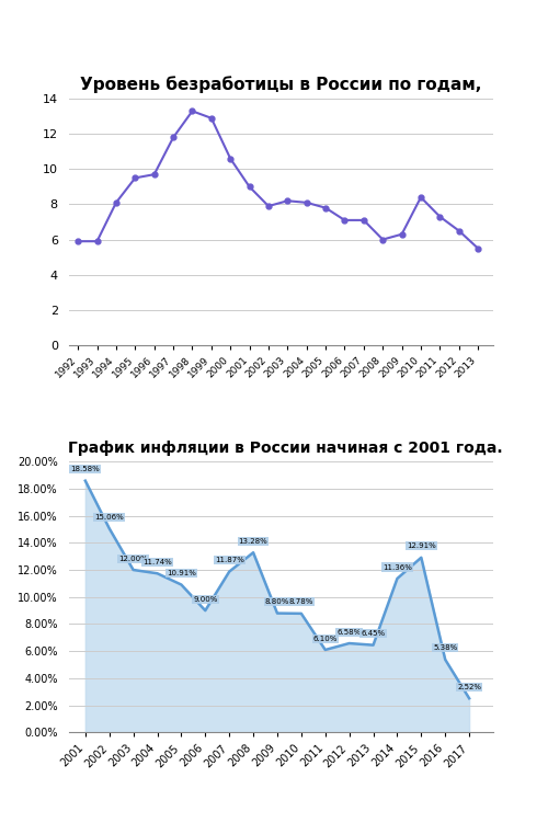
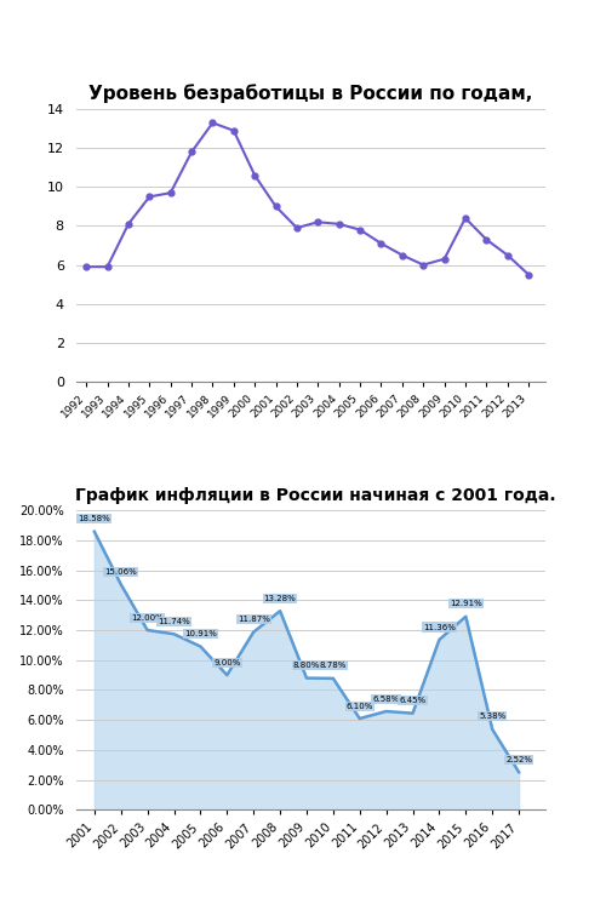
Уровень безработицы в России по годам,/2007: 7.1 -> 6.5
